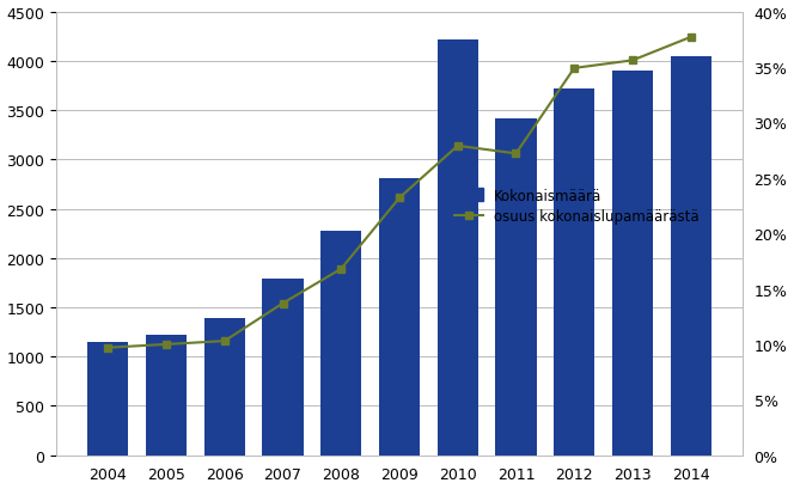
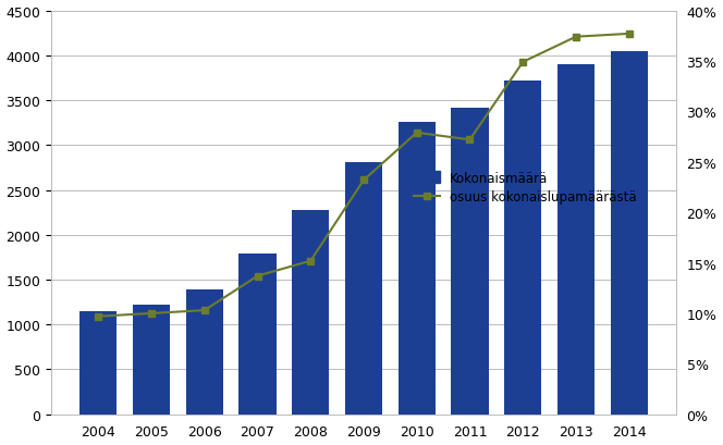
osuus kokonaislupamäärästä/2008: 16.8% -> 15.2%
Kokonaismäärä/2010: 4220 -> 3260
osuus kokonaislupamäärästä/2013: 35.6% -> 37.4%
